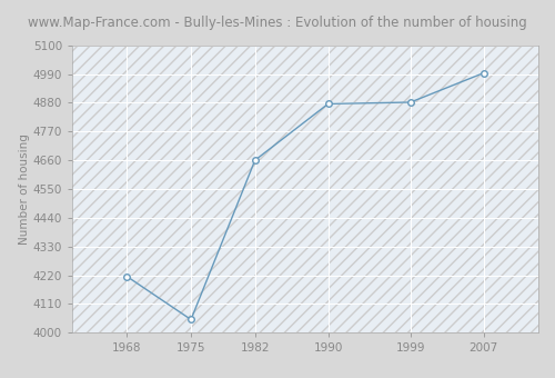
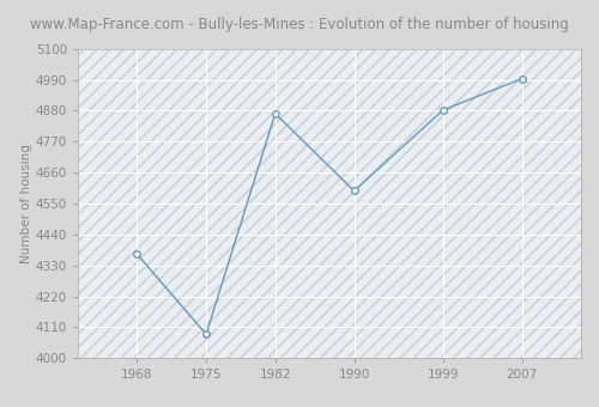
1968: 4215 -> 4370
1975: 4050 -> 4085
1982: 4660 -> 4870
1990: 4876 -> 4595
